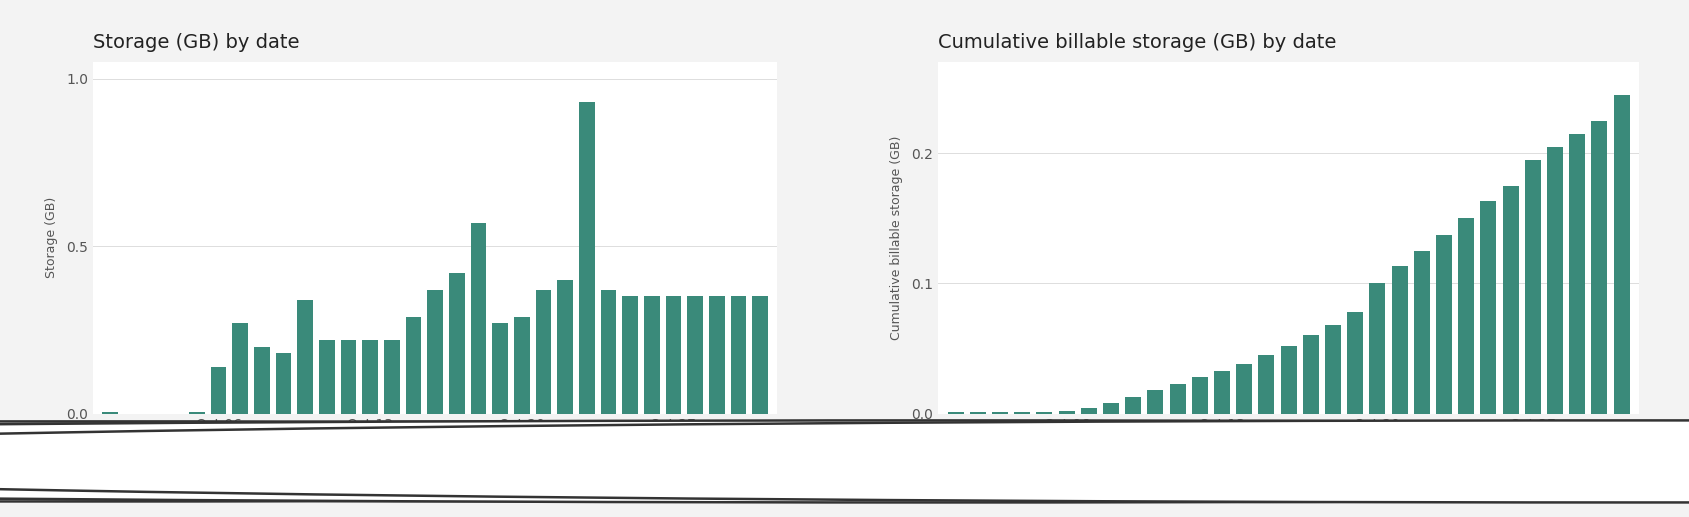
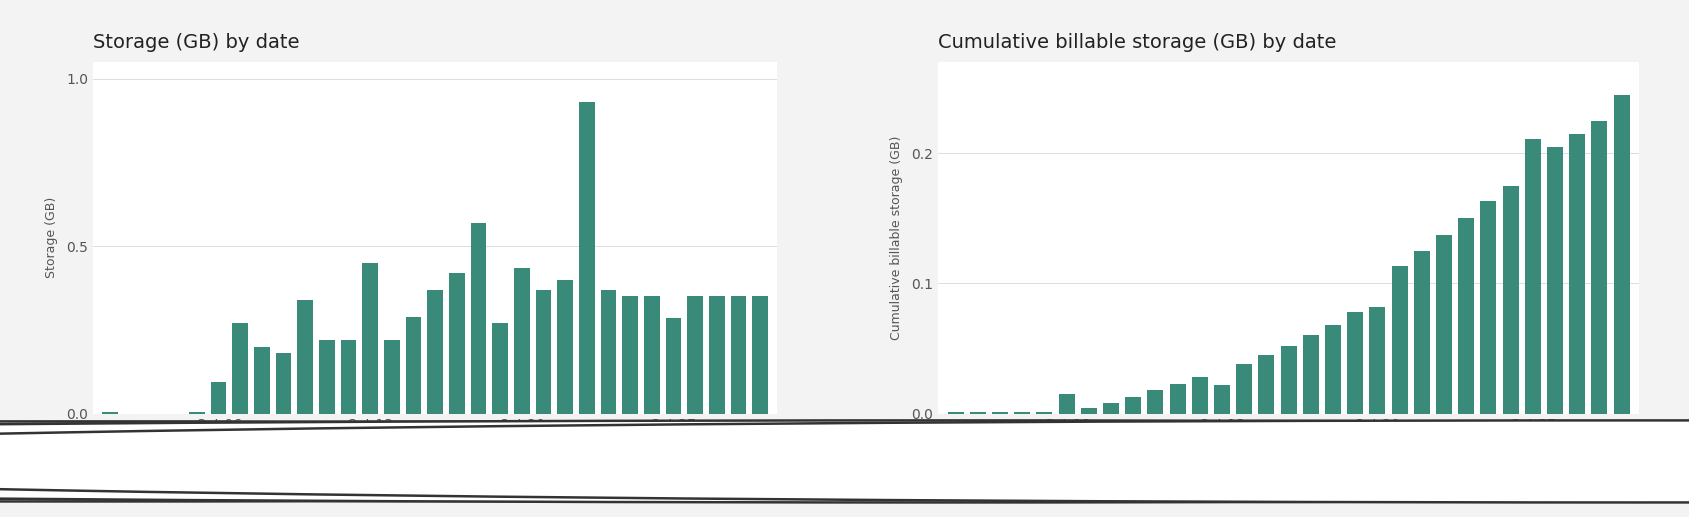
Storage (GB) by date/Oct 06: 0.140 -> 0.095
Storage (GB) by date/Oct 13: 0.220 -> 0.450
Storage (GB) by date/Oct 20: 0.290 -> 0.435
Storage (GB) by date/Oct 27: 0.350 -> 0.285
Cumulative billable storage (GB) by date/Oct 06: 0.002 -> 0.015
Cumulative billable storage (GB) by date/Oct 13: 0.033 -> 0.022
Cumulative billable storage (GB) by date/Oct 20: 0.100 -> 0.082
Cumulative billable storage (GB) by date/Oct 27: 0.195 -> 0.211
